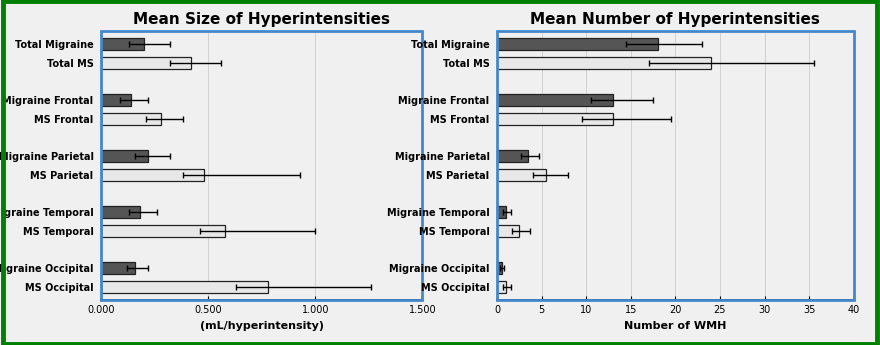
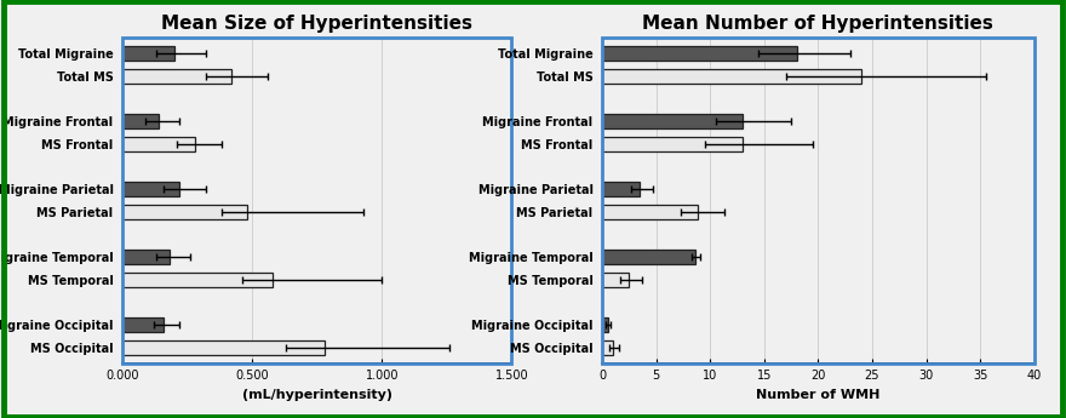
Mean Number of Hyperintensities/MS Parietal: 5.5 -> 8.8
Mean Number of Hyperintensities/Migraine Temporal: 1.0 -> 8.6
